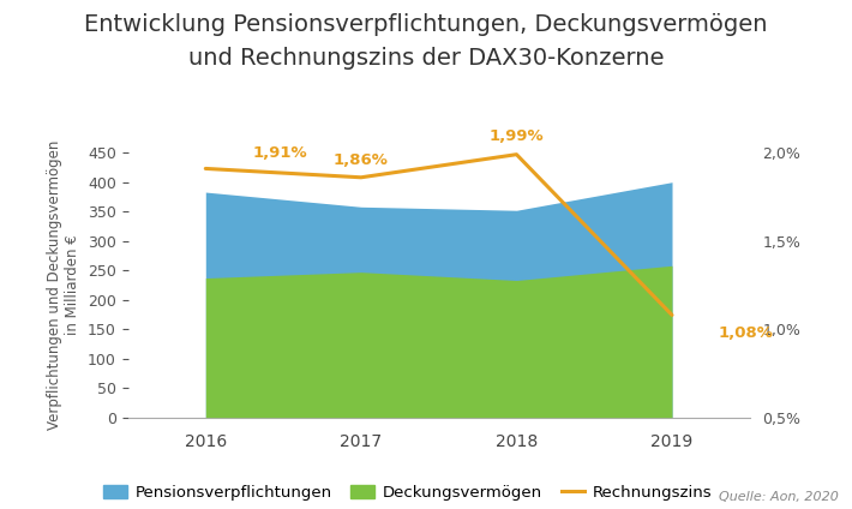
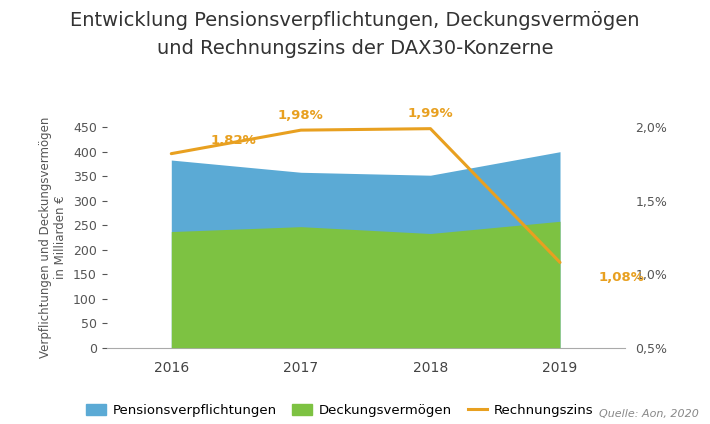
Rechnungszins/2016: 1,91% -> 1,82%
Rechnungszins/2017: 1,86% -> 1,98%
